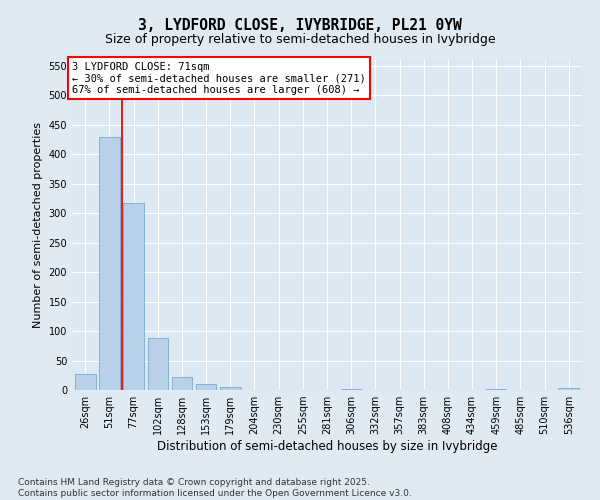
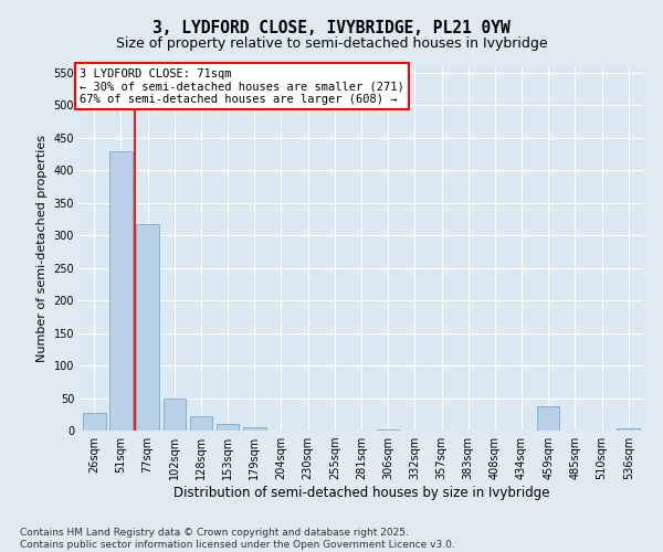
102sqm: 88 -> 50
459sqm: 2 -> 38
